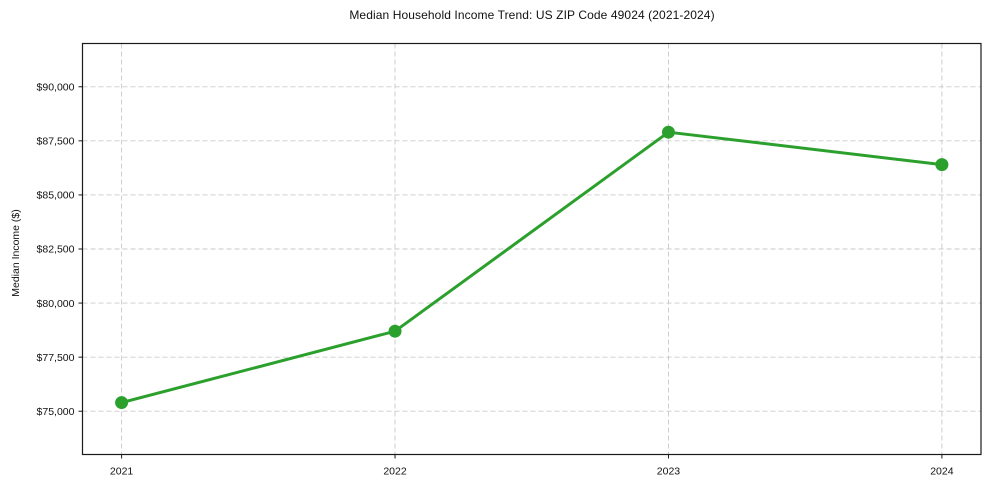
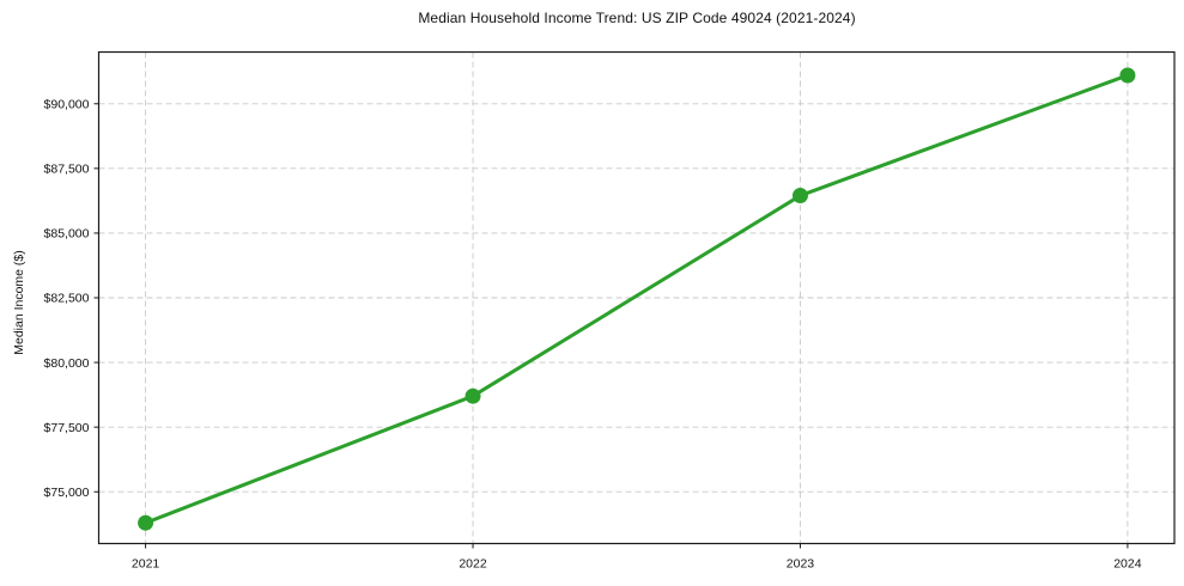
2021: $75400 -> $73800
2023: $87900 -> $86400
2024: $86400 -> $91100
